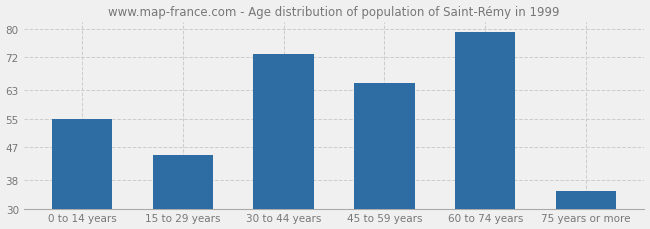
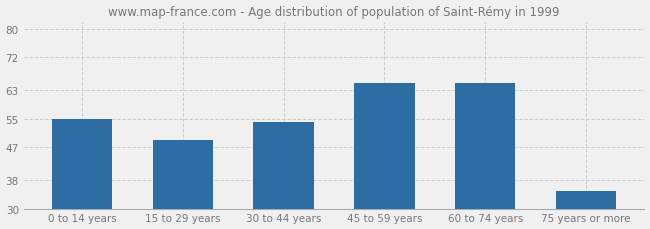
15 to 29 years: 45 -> 49
30 to 44 years: 73 -> 54
60 to 74 years: 79 -> 65
